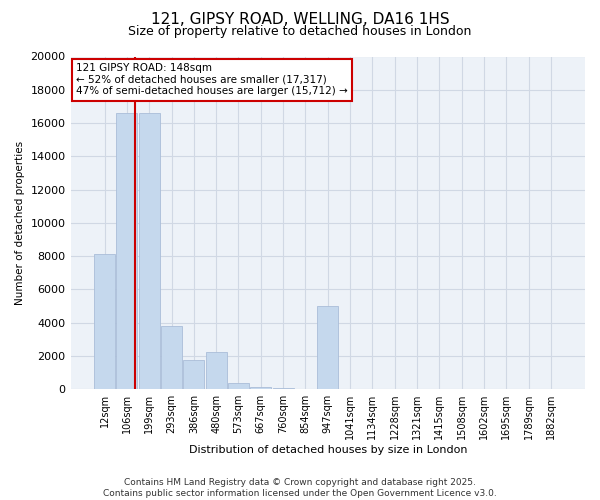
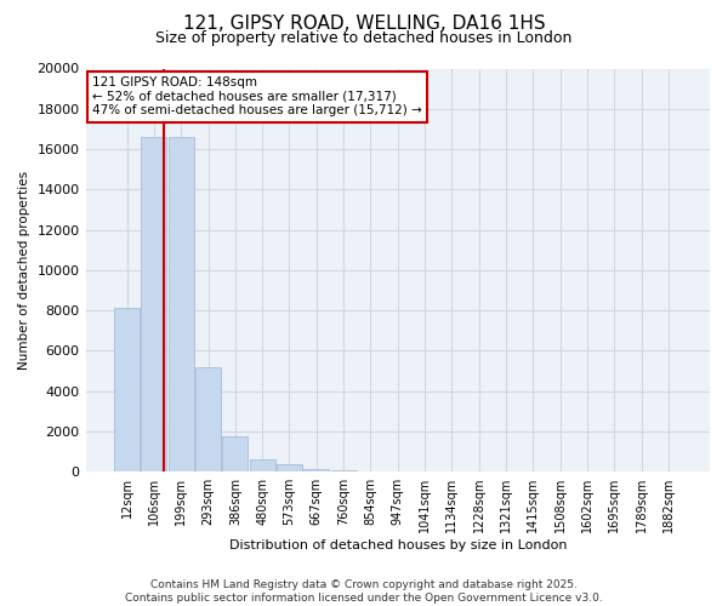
293sqm: 3800 -> 5200
480sqm: 2200 -> 600
947sqm: 5000 -> 0
